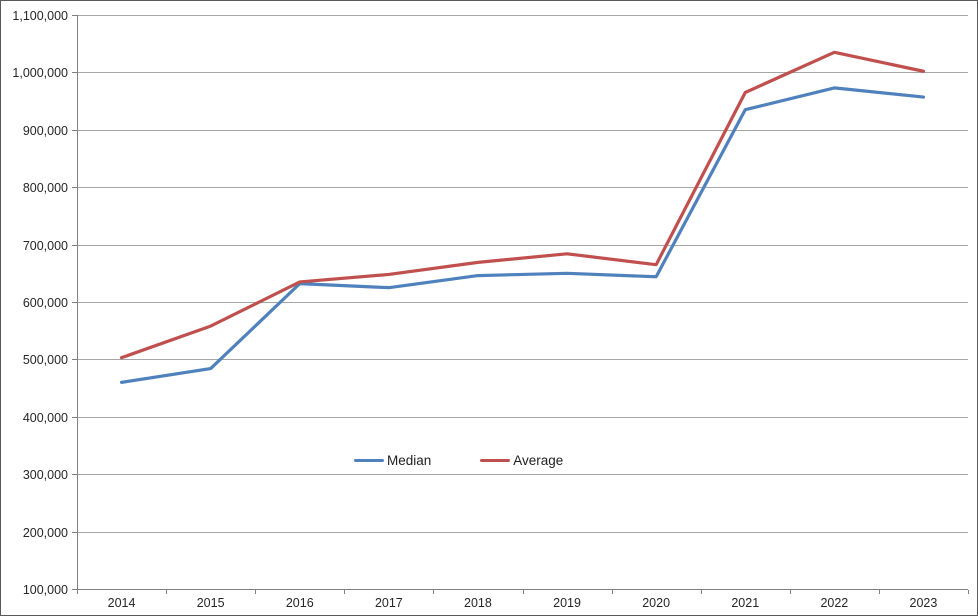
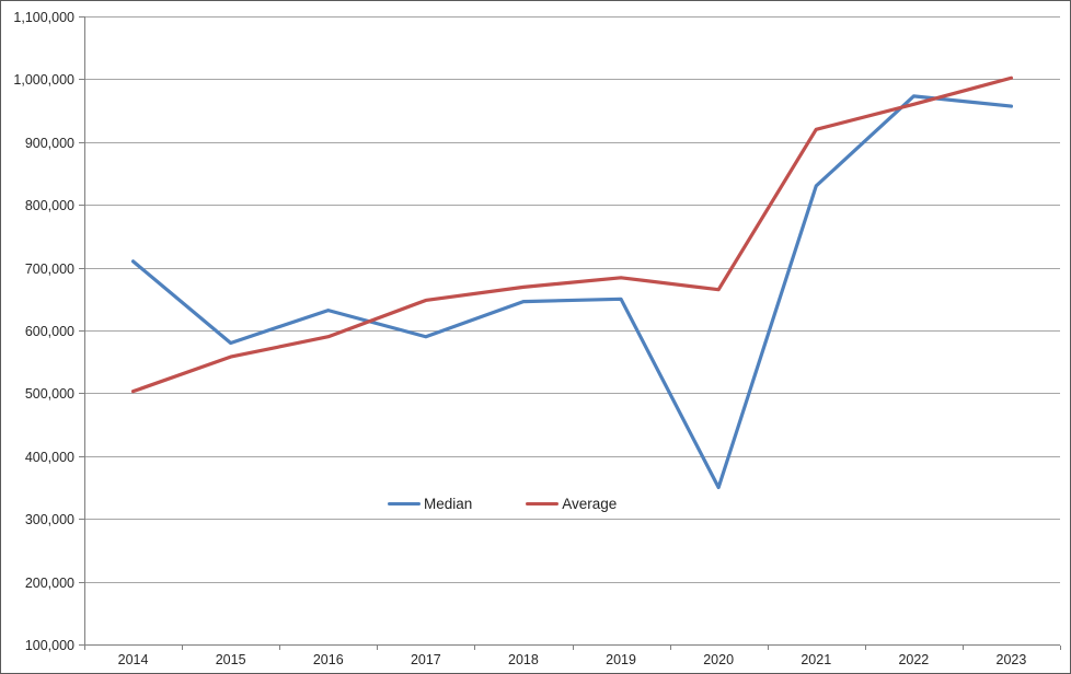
Median/2014: 460000 -> 710000
Median/2015: 480000 -> 580000
Average/2016: 640000 -> 590000
Median/2017: 620000 -> 590000
Median/2020: 640000 -> 350000
Median/2021: 940000 -> 830000
Average/2021: 960000 -> 920000
Average/2022: 1040000 -> 960000
